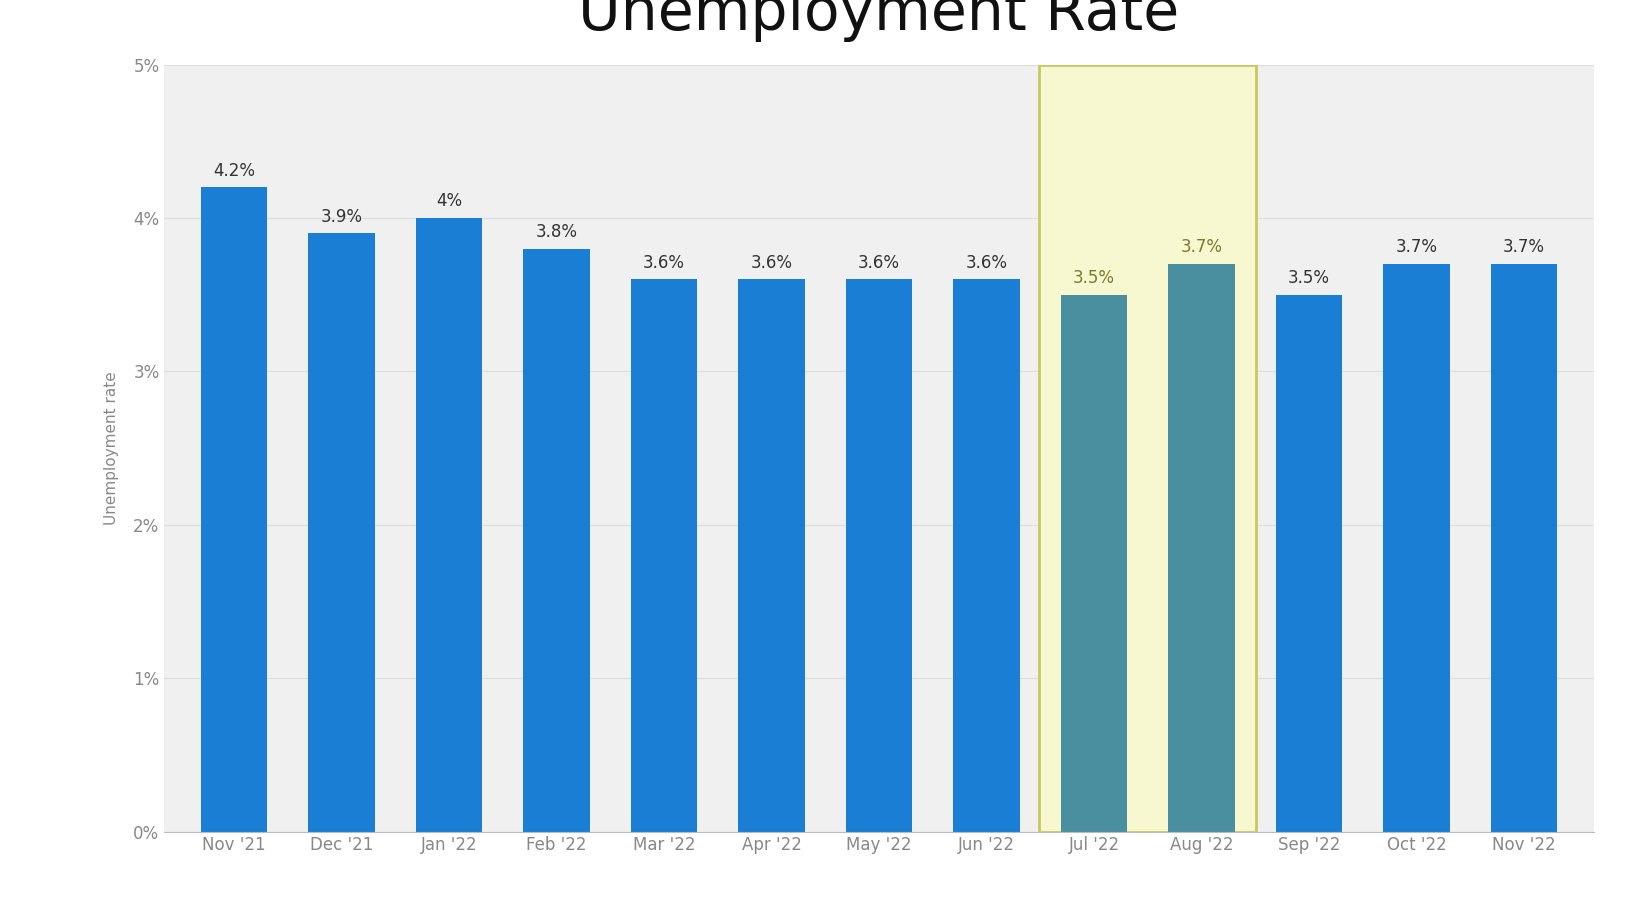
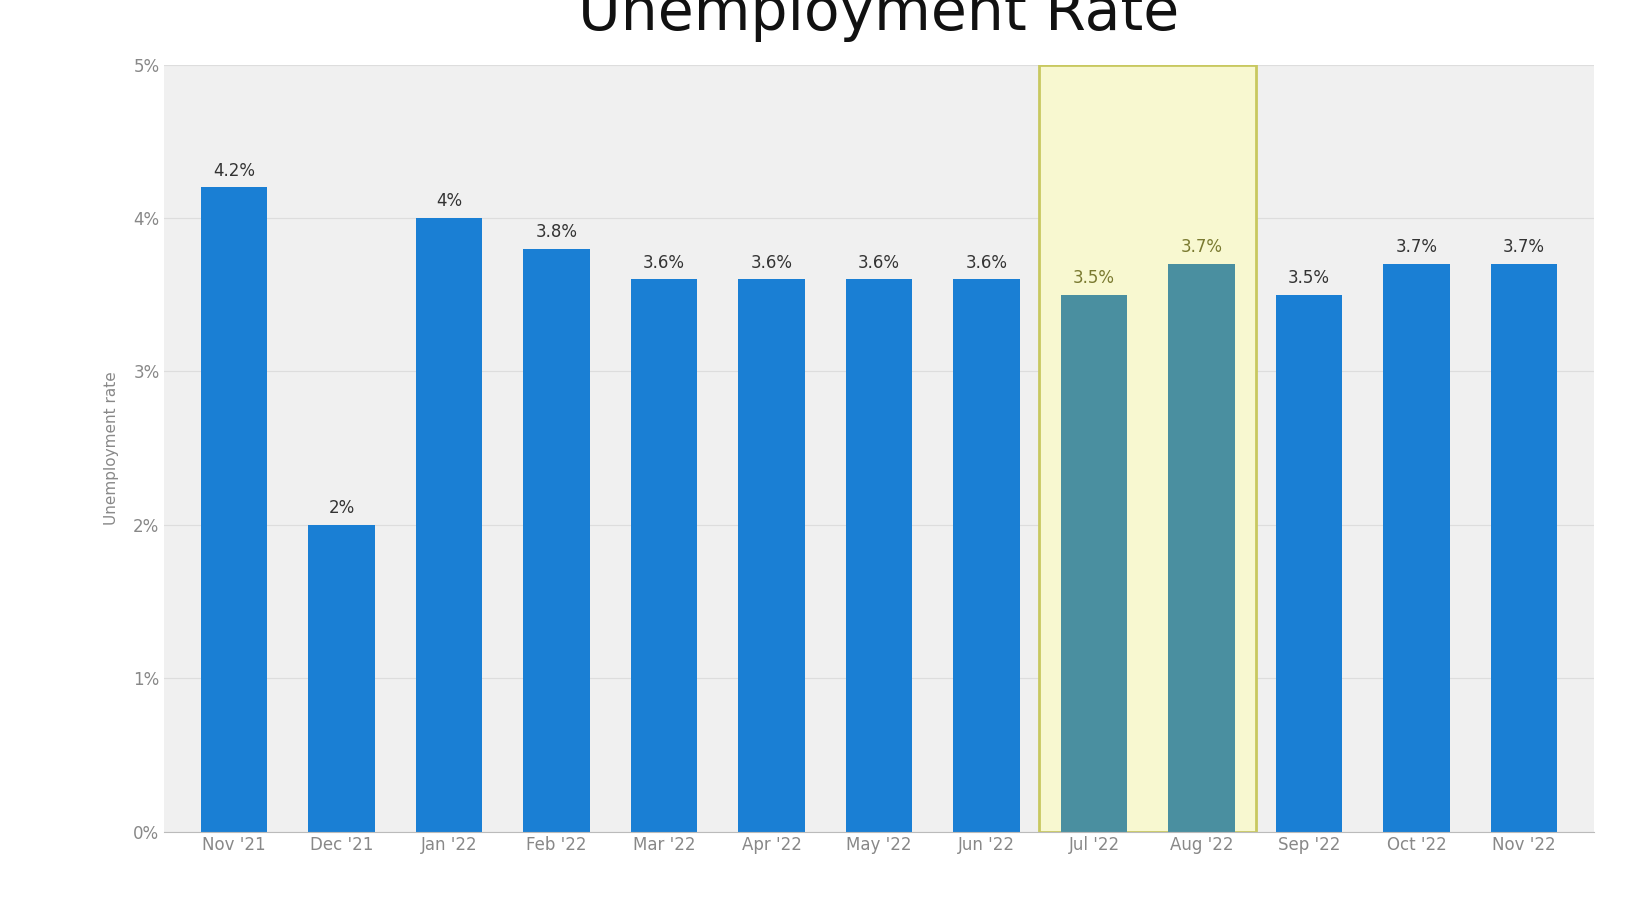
Dec '21: 3.9% -> 2%
